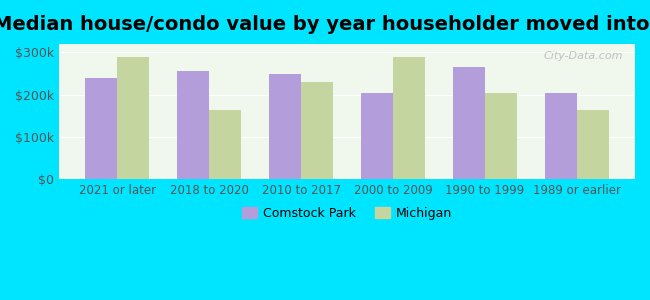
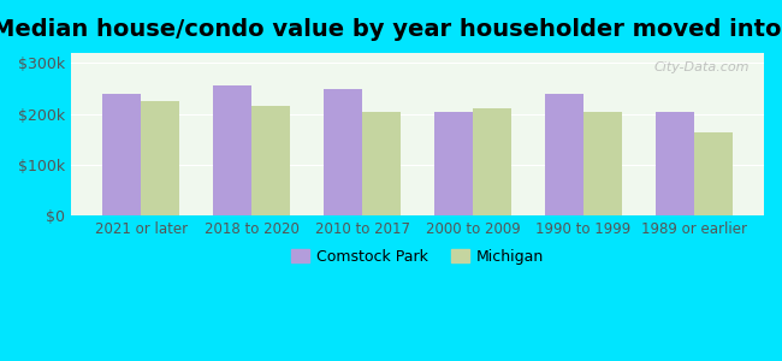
Michigan/2021 or later: $290k -> $225k
Michigan/2018 to 2020: $165k -> $215k
Michigan/2010 to 2017: $230k -> $203k
Michigan/2000 to 2009: $290k -> $210k
Comstock Park/1990 to 1999: $265k -> $240k
